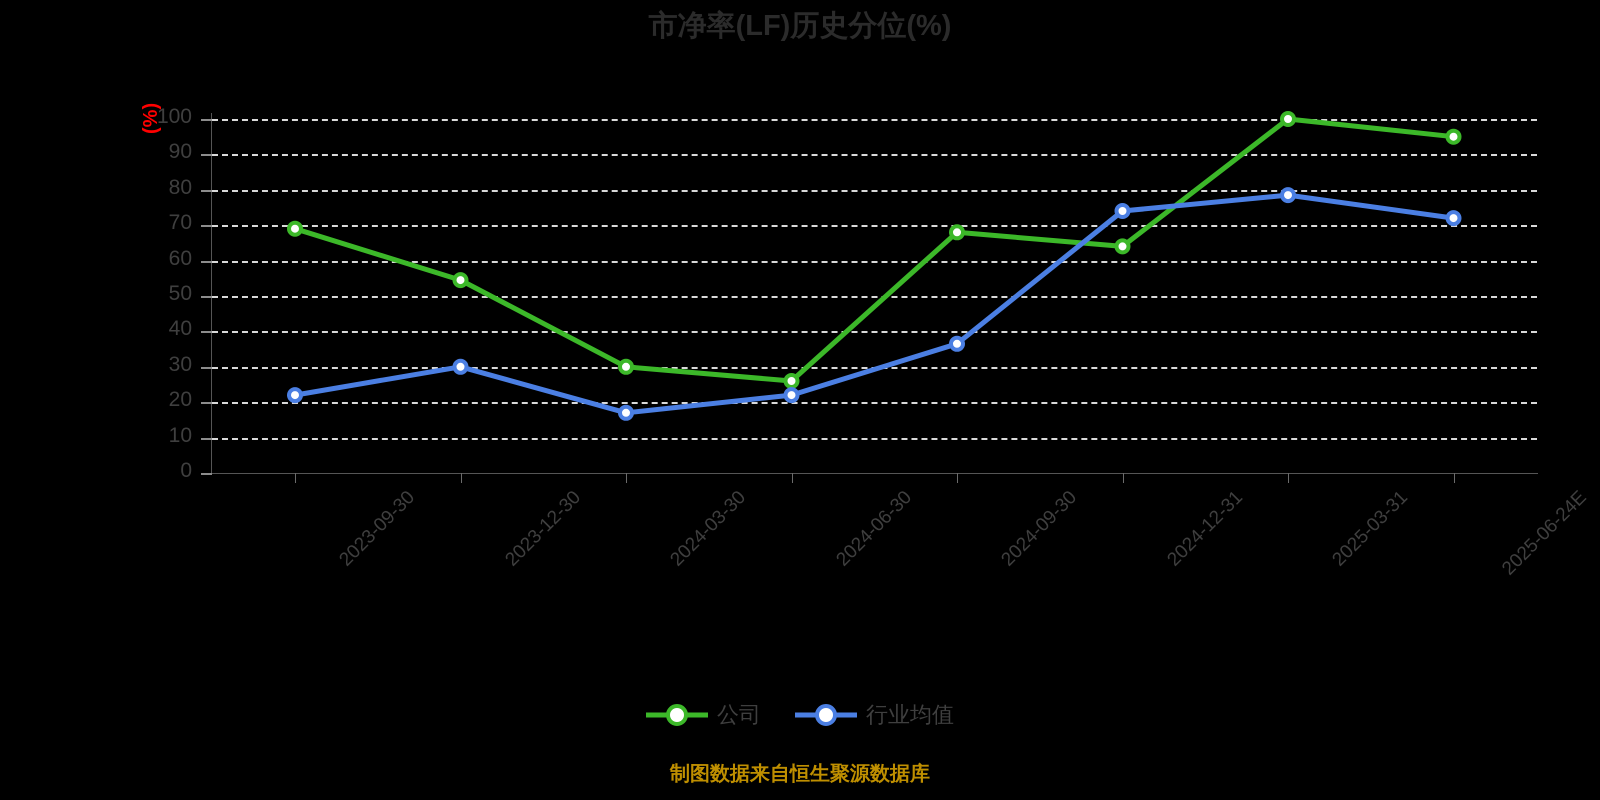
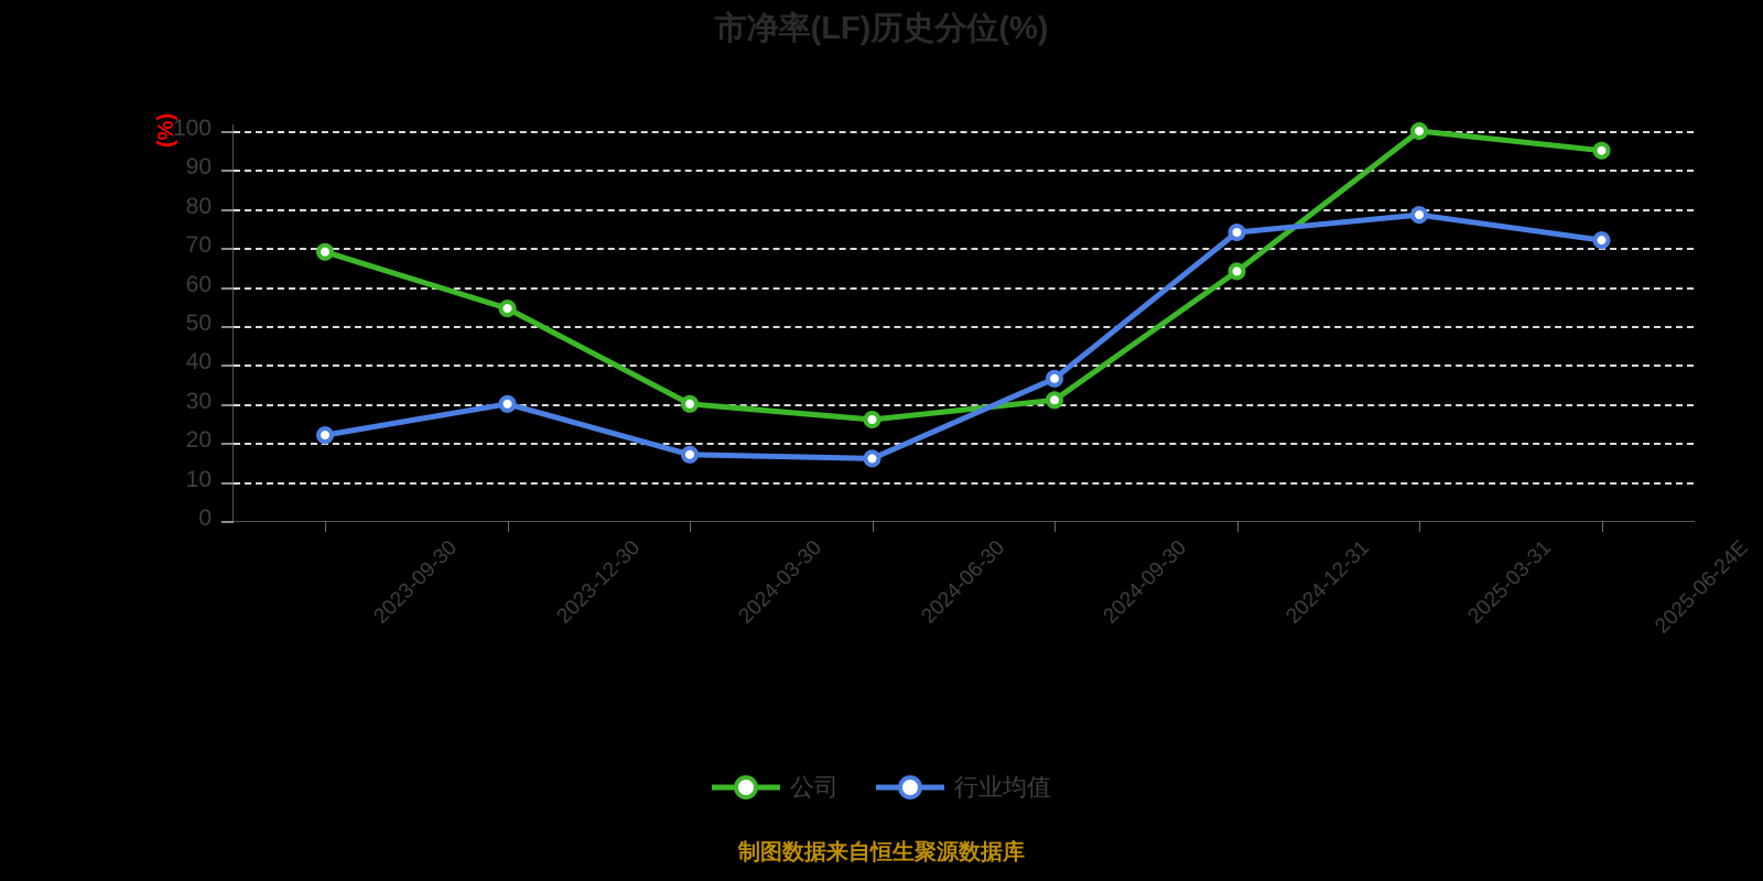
行业均值/2024-06-30: 22 -> 16
公司/2024-09-30: 68 -> 31
